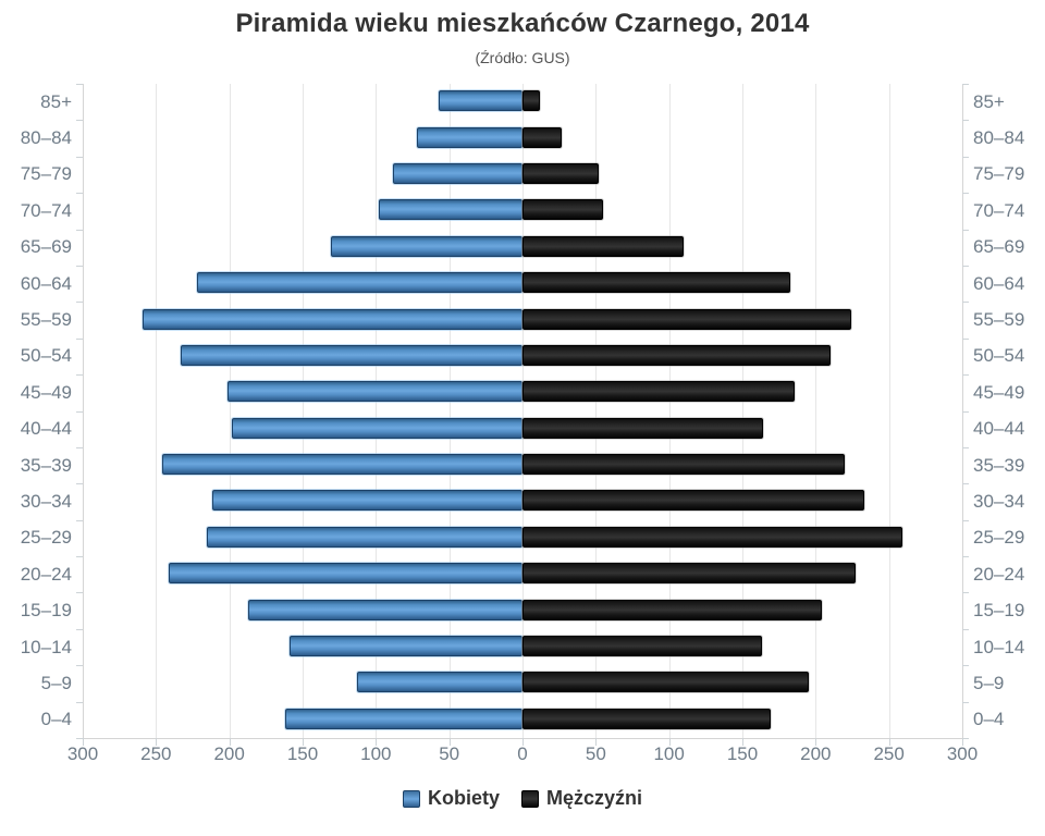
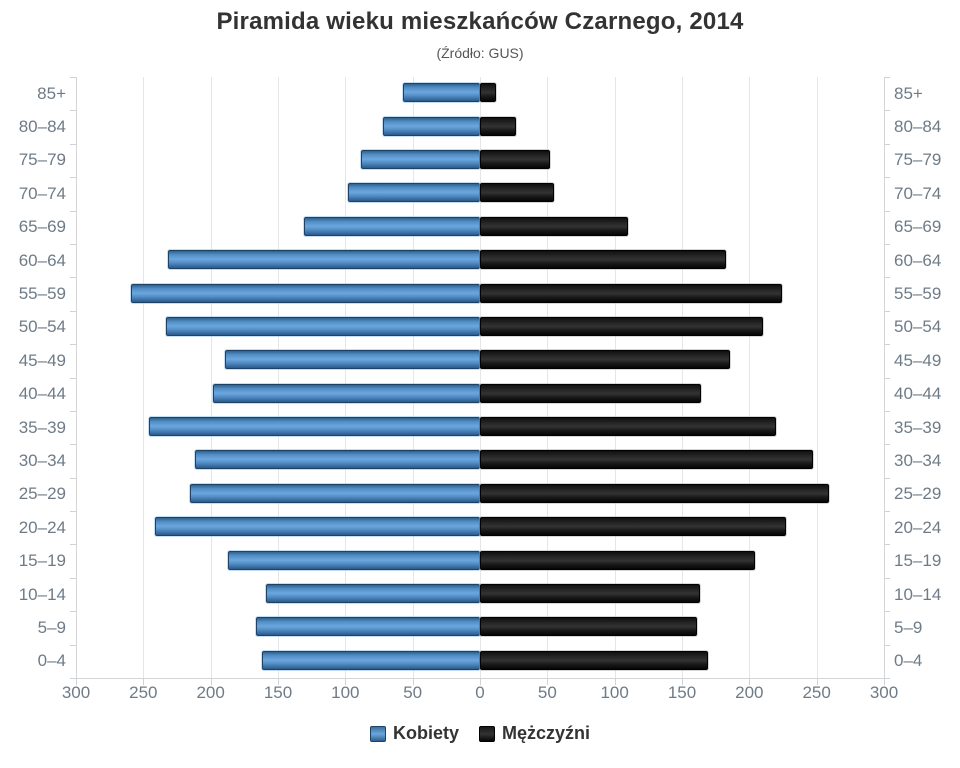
Kobiety/60–64: 222 -> 232
Kobiety/45–49: 201 -> 189
Mężczyźni/30–34: 233 -> 247
Kobiety/5–9: 113 -> 166
Mężczyźni/5–9: 195 -> 161
